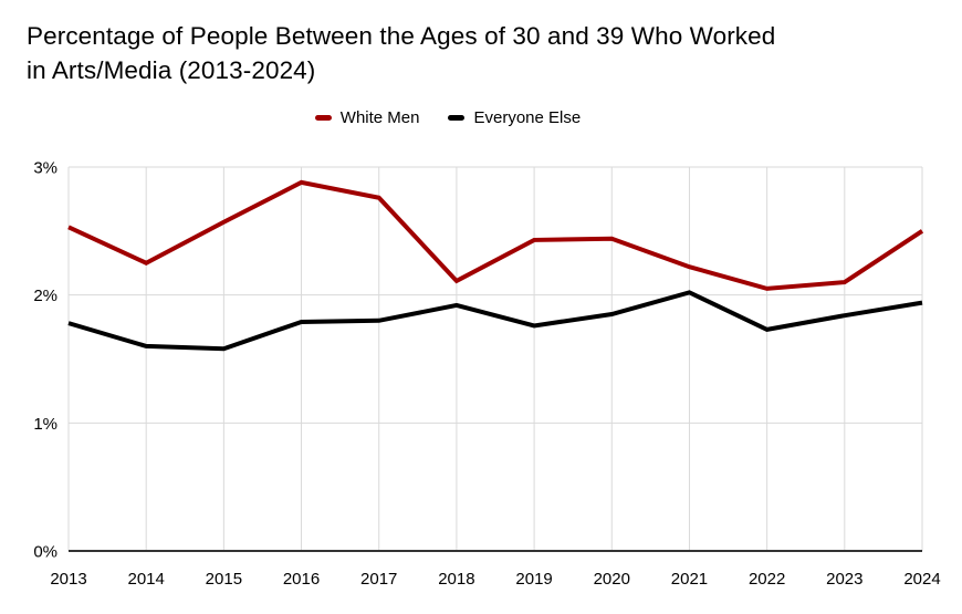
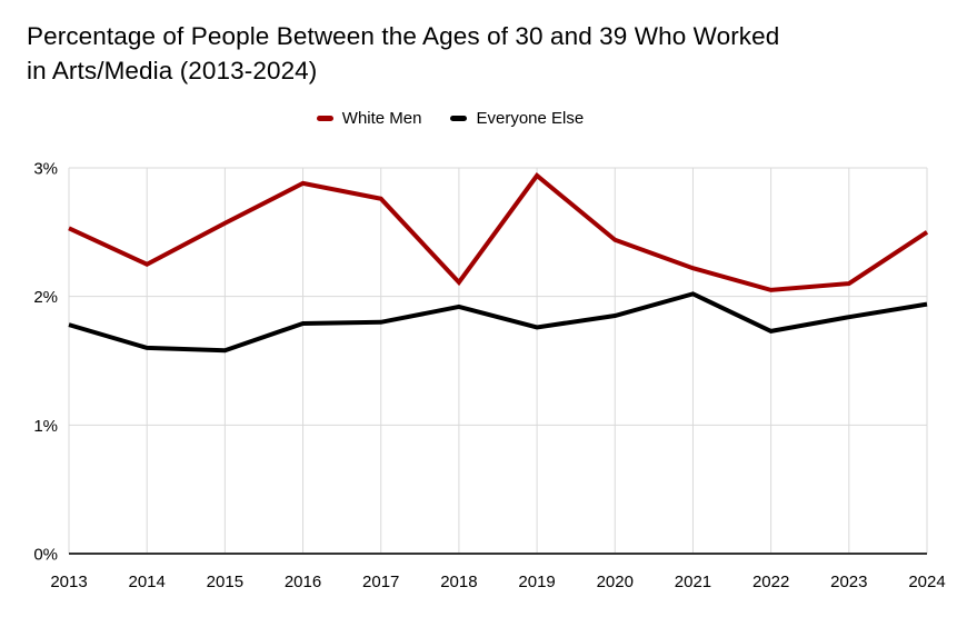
White Men/2019: 2.43% -> 2.94%
